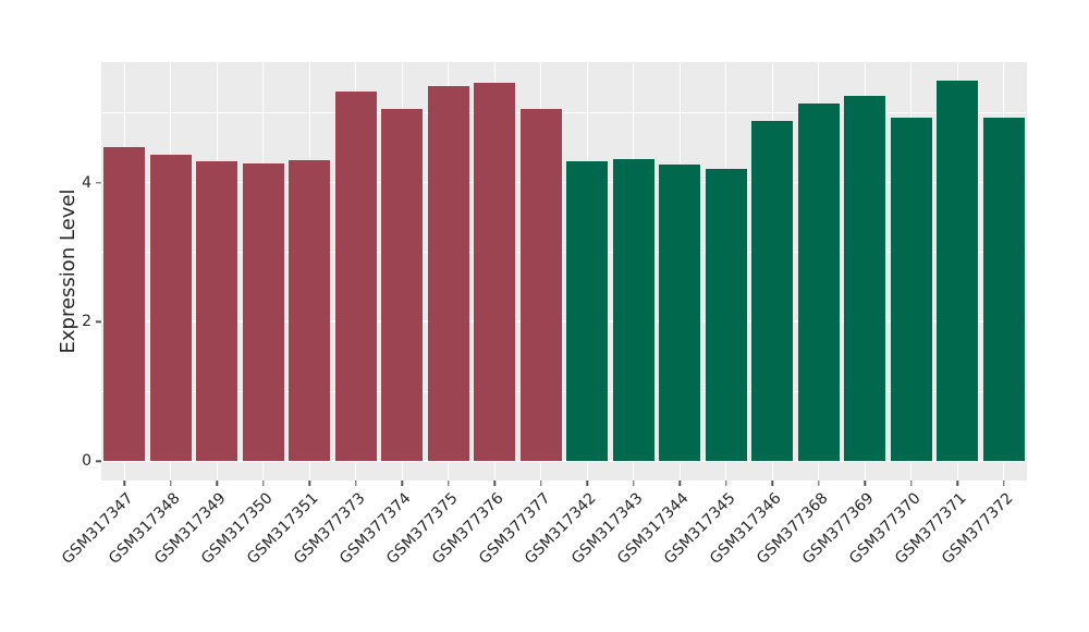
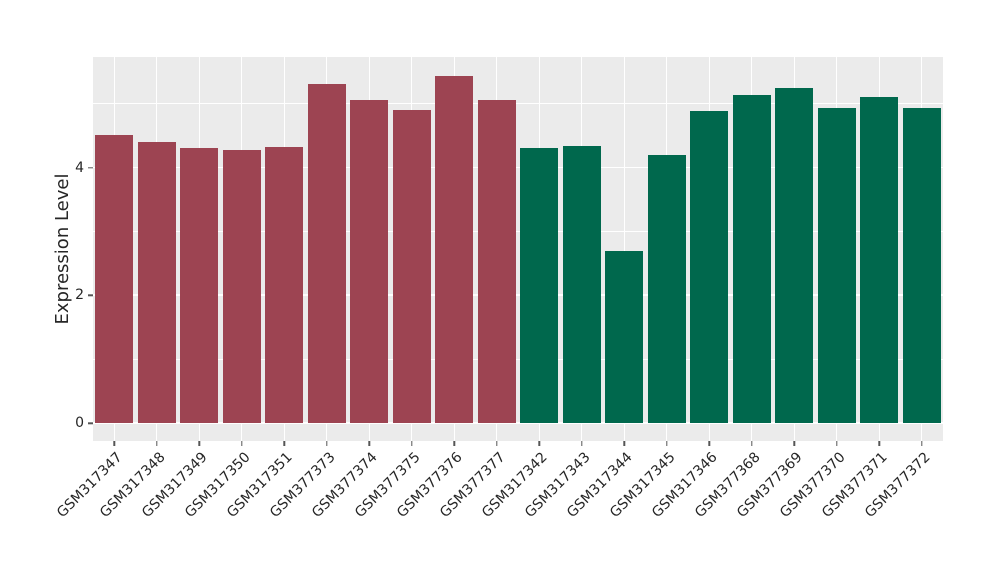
GSM377375: 5.4 -> 4.9
GSM317344: 4.3 -> 2.7
GSM377371: 5.5 -> 5.1
